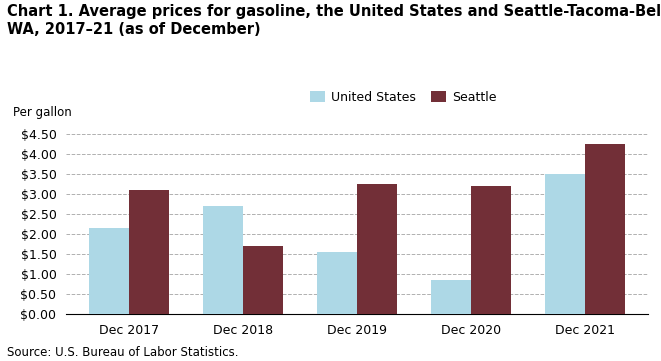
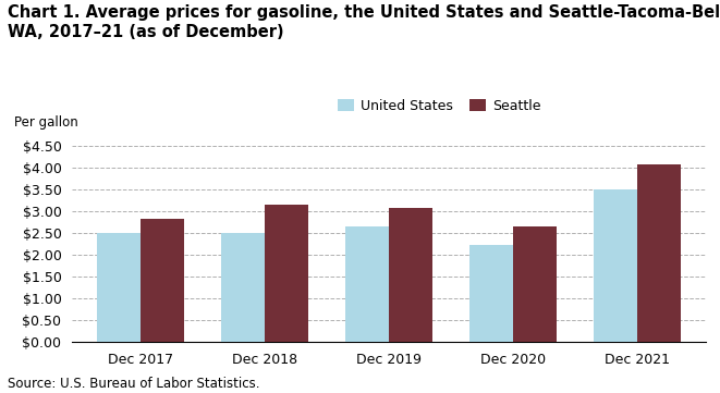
United States/Dec 2017: $2.15 -> $2.50
Seattle/Dec 2017: $3.10 -> $2.82
United States/Dec 2018: $2.70 -> $2.49
Seattle/Dec 2018: $1.70 -> $3.15
United States/Dec 2019: $1.55 -> $2.65
Seattle/Dec 2019: $3.25 -> $3.08
United States/Dec 2020: $0.85 -> $2.23
Seattle/Dec 2020: $3.20 -> $2.64
Seattle/Dec 2021: $4.25 -> $4.06
